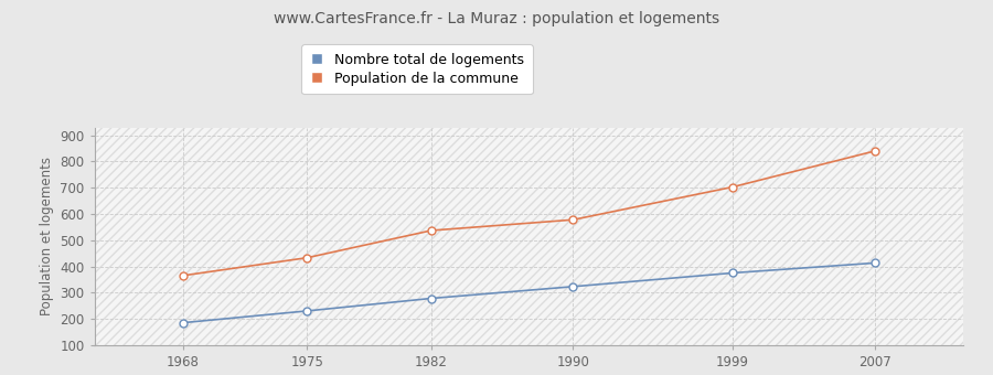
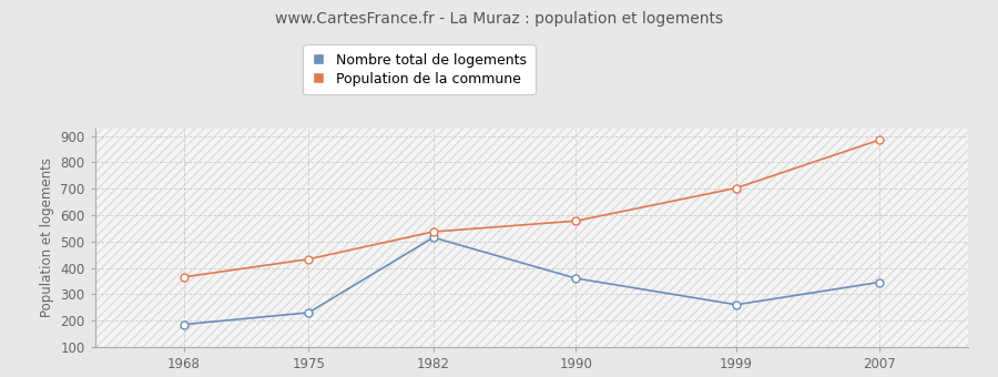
Nombre total de logements/1982: 278 -> 515
Nombre total de logements/1990: 323 -> 360
Nombre total de logements/1999: 375 -> 260
Nombre total de logements/2007: 413 -> 345
Population de la commune/2007: 840 -> 885
